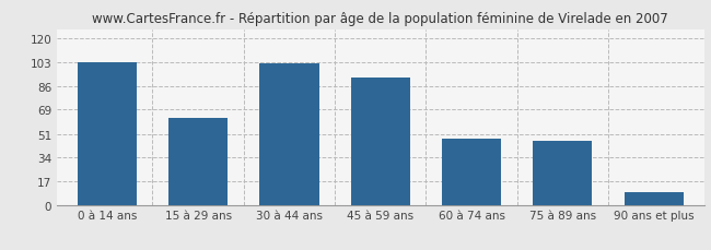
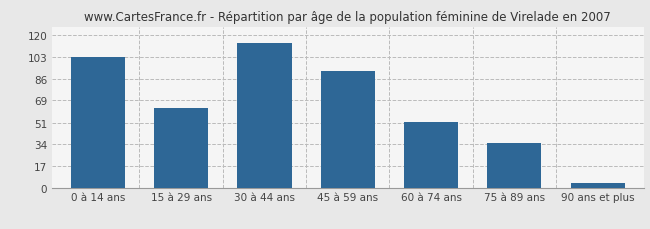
30 à 44 ans: 102 -> 114
60 à 74 ans: 48 -> 52
75 à 89 ans: 46 -> 35
90 ans et plus: 9 -> 4
